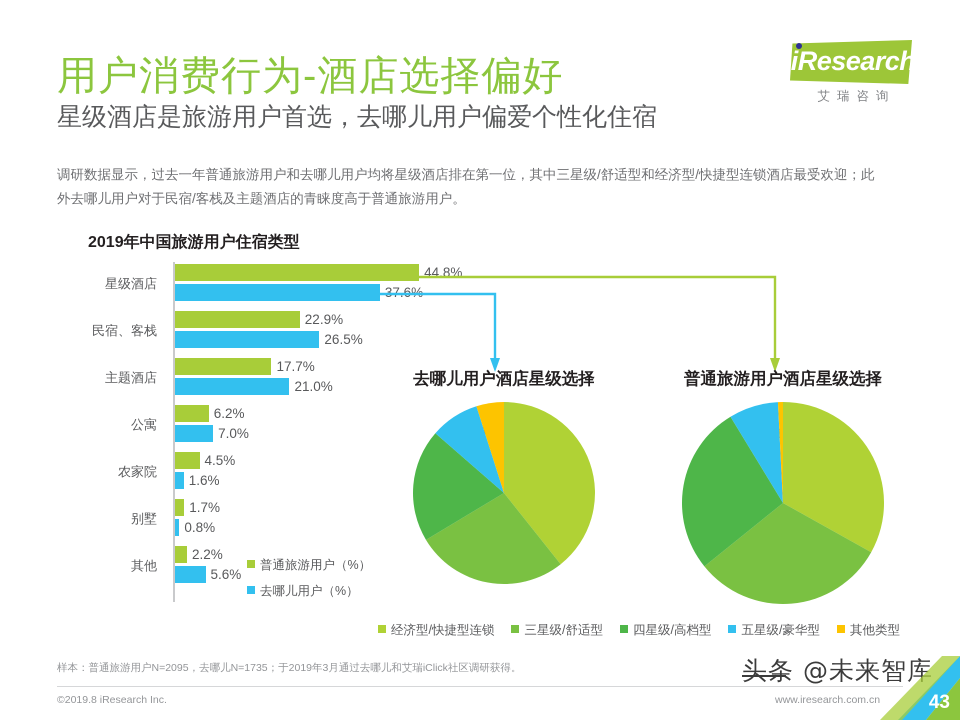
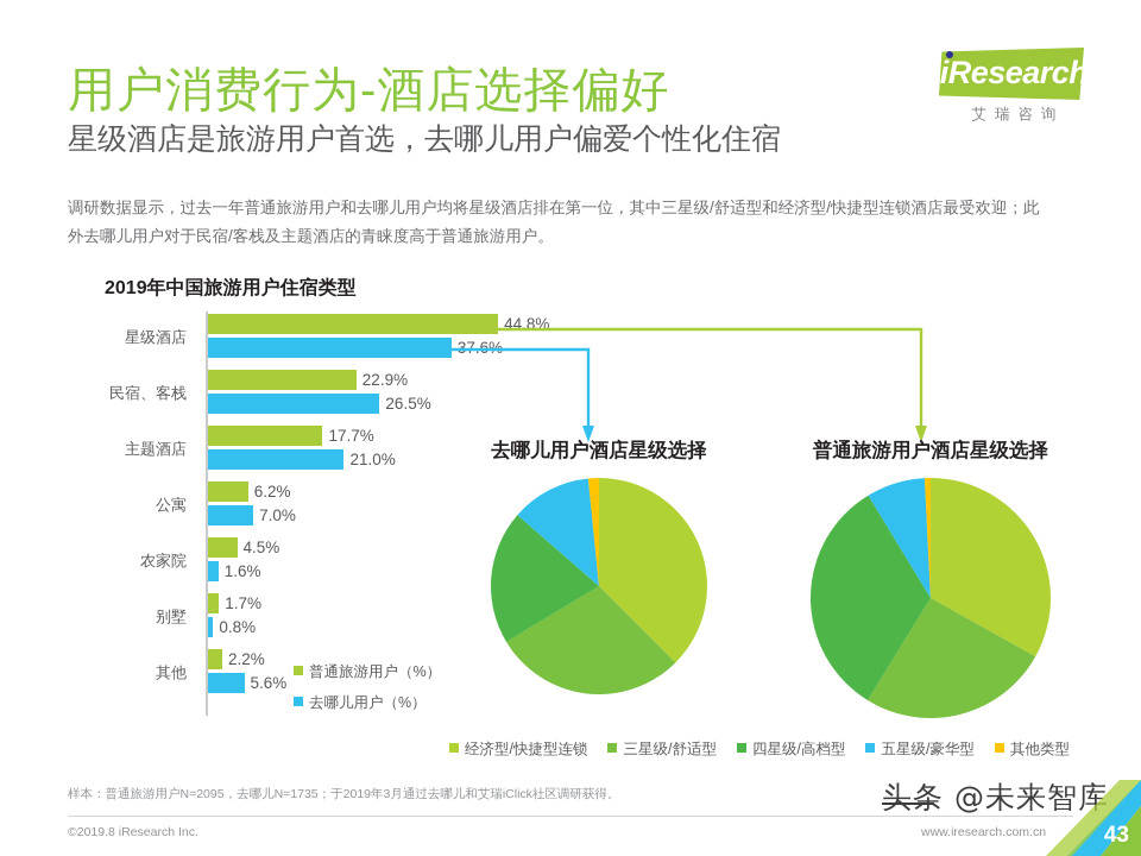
去哪儿用户酒店星级选择/经济型/快捷型连锁: 39.3% -> 37.5%
去哪儿用户酒店星级选择/三星级/舒适型: 27.1% -> 28.9%
去哪儿用户酒店星级选择/五星级/豪华型: 8.7% -> 12.0%
去哪儿用户酒店星级选择/其他类型: 4.9% -> 1.6%
普通旅游用户酒店星级选择/三星级/舒适型: 31.1% -> 25.7%
普通旅游用户酒店星级选择/四星级/高档型: 27.1% -> 32.5%
